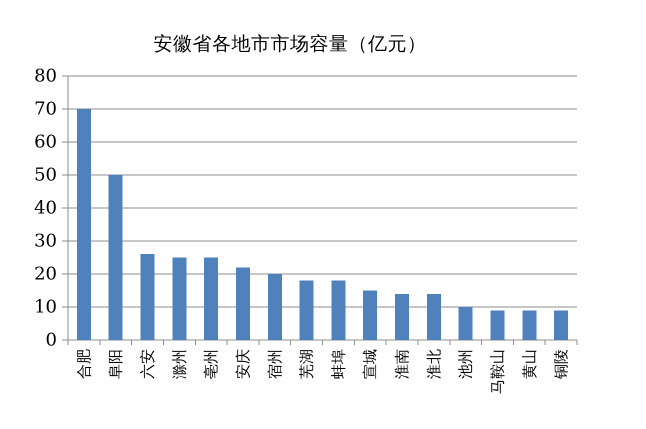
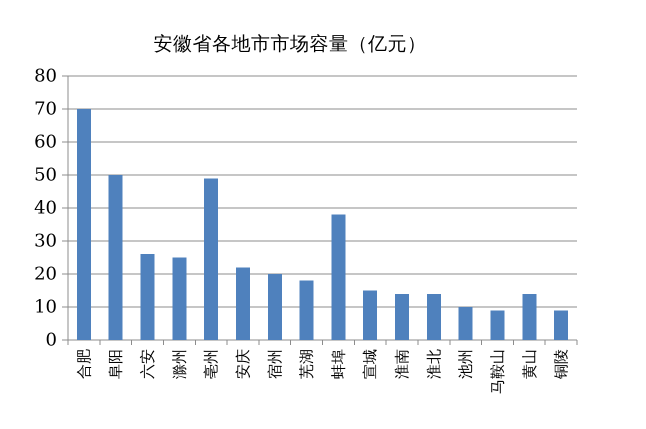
亳州: 25 -> 49
蚌埠: 18 -> 38
黄山: 9 -> 14
